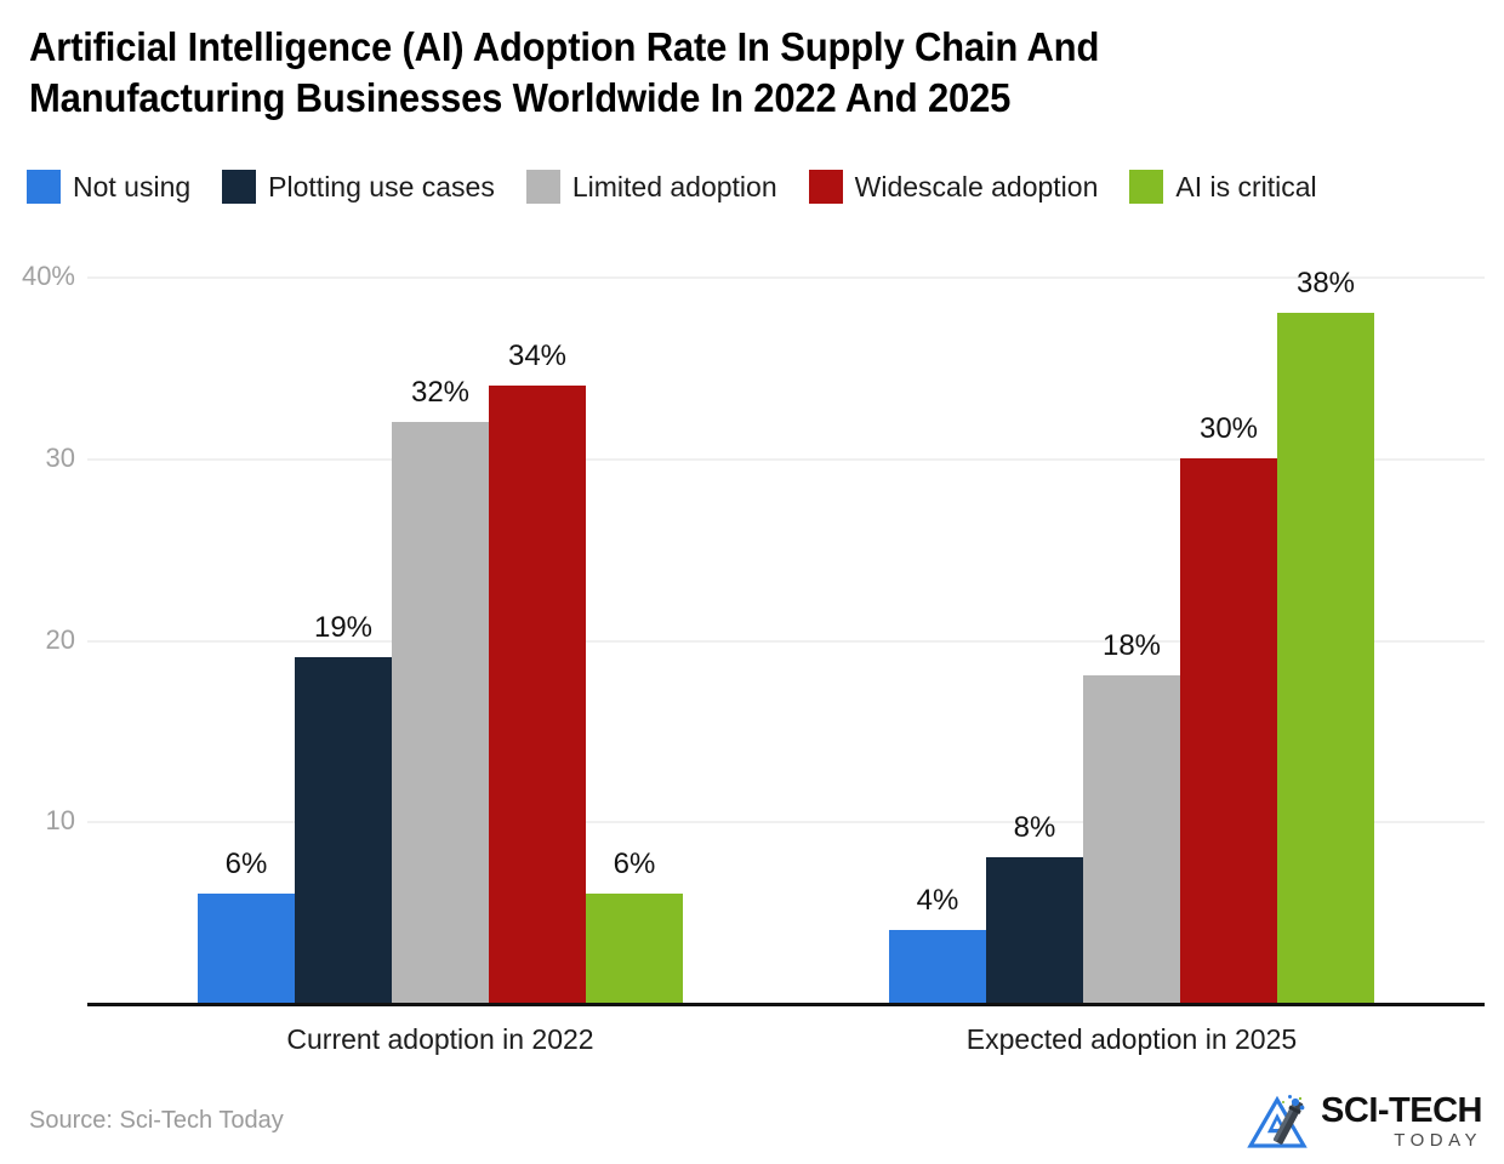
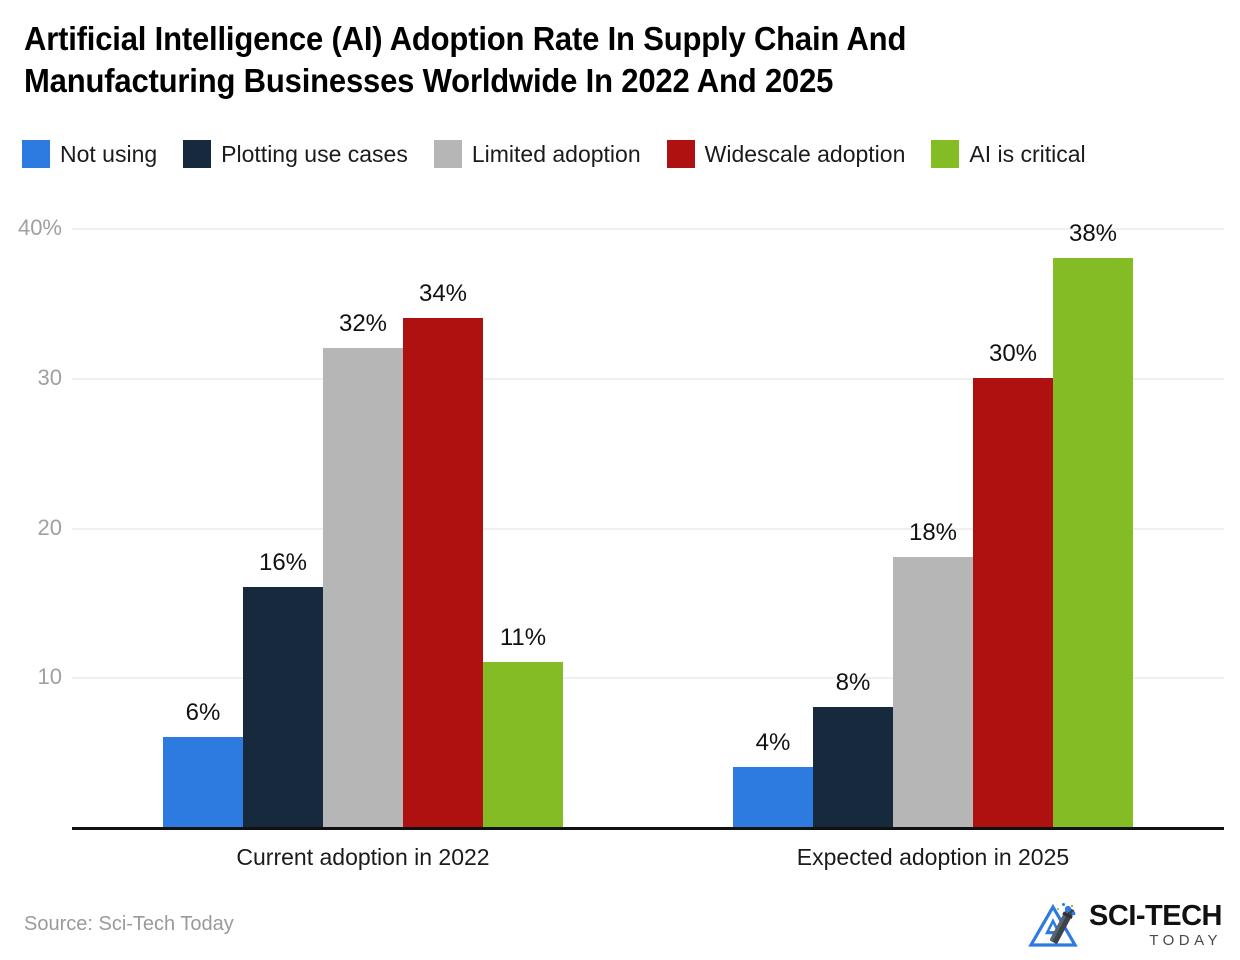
Plotting use cases/Current adoption in 2022: 19% -> 16%
AI is critical/Current adoption in 2022: 6% -> 11%
